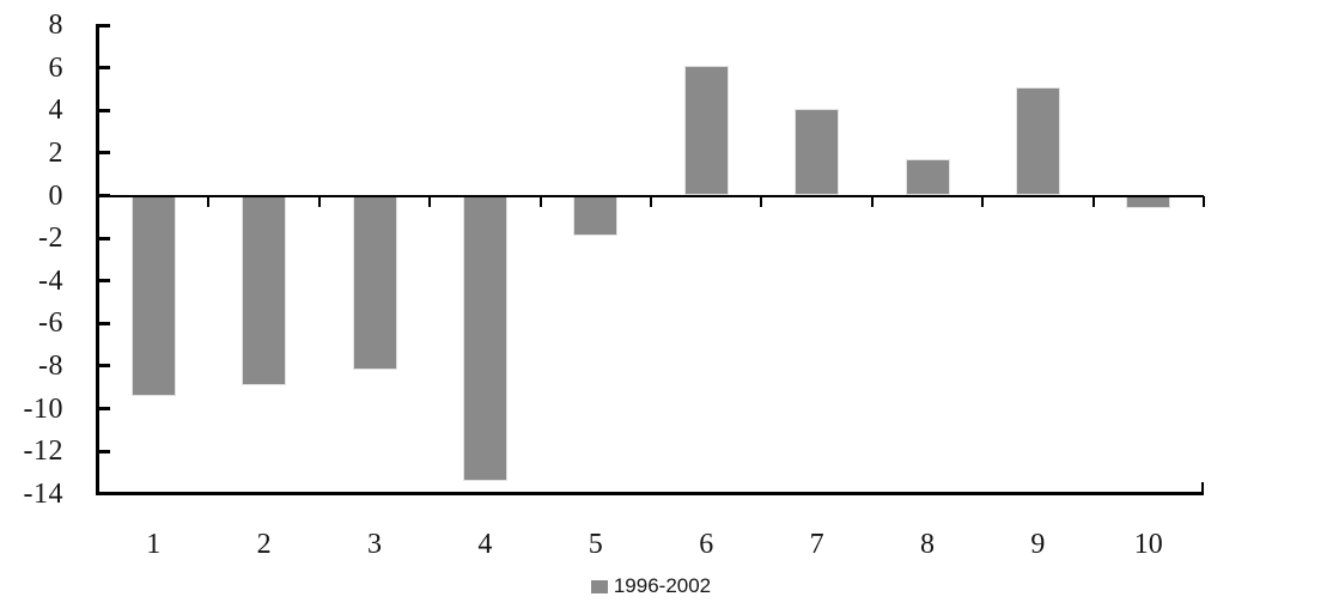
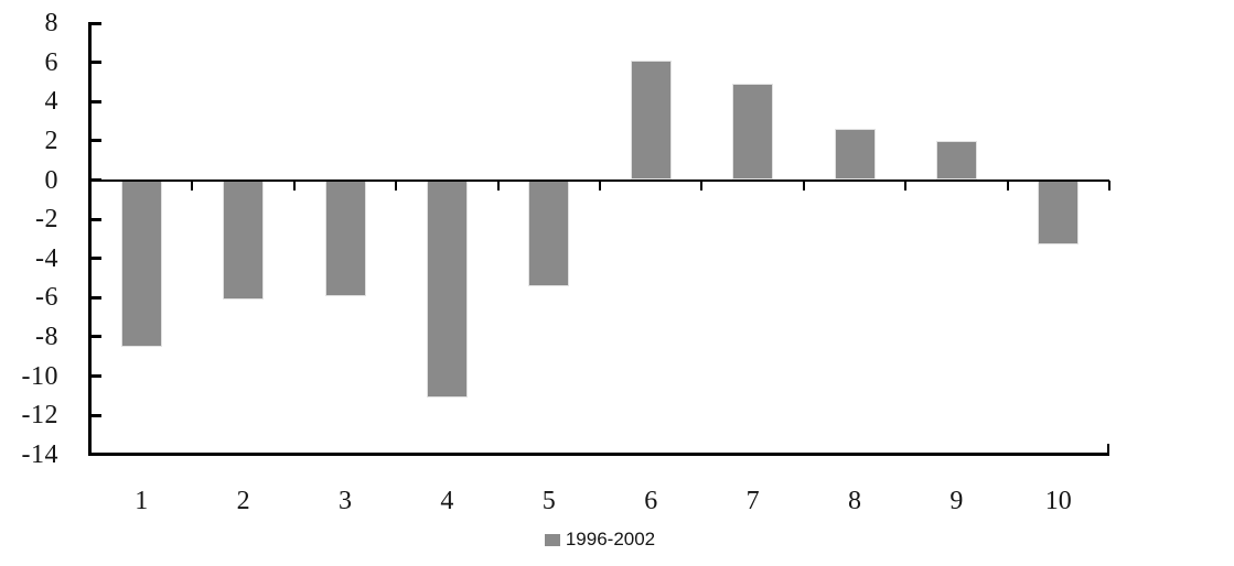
1: -9.4 -> -8.5
2: -8.9 -> -6.1
3: -8.2 -> -5.9
4: -13.4 -> -11.1
5: -1.9 -> -5.4
7: 4.1 -> 4.9
8: 1.7 -> 2.6
9: 5.1 -> 2.0
10: -0.6 -> -3.3
